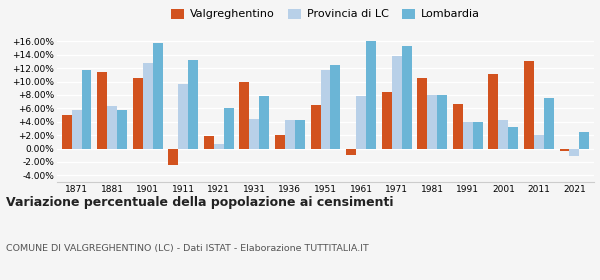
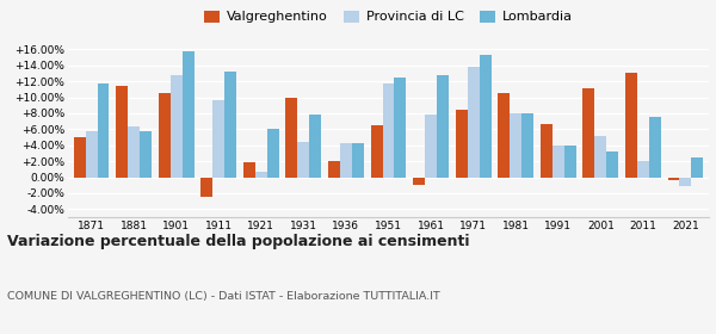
Lombardia/1961: 16.0% -> 12.8%
Provincia di LC/2001: 4.2% -> 5.2%
